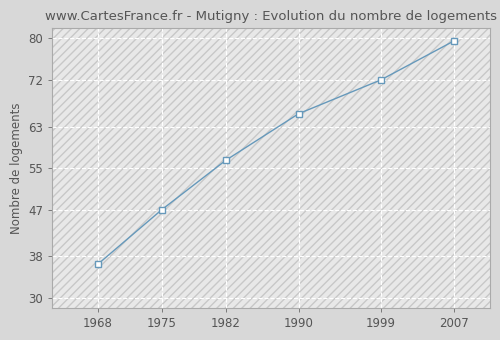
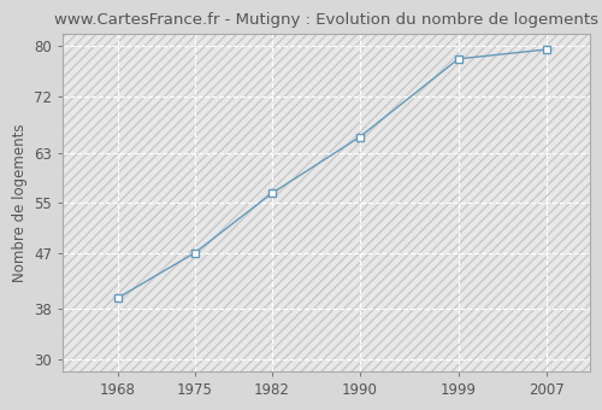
1968: 36.5 -> 39.8
1999: 72.0 -> 78.0
